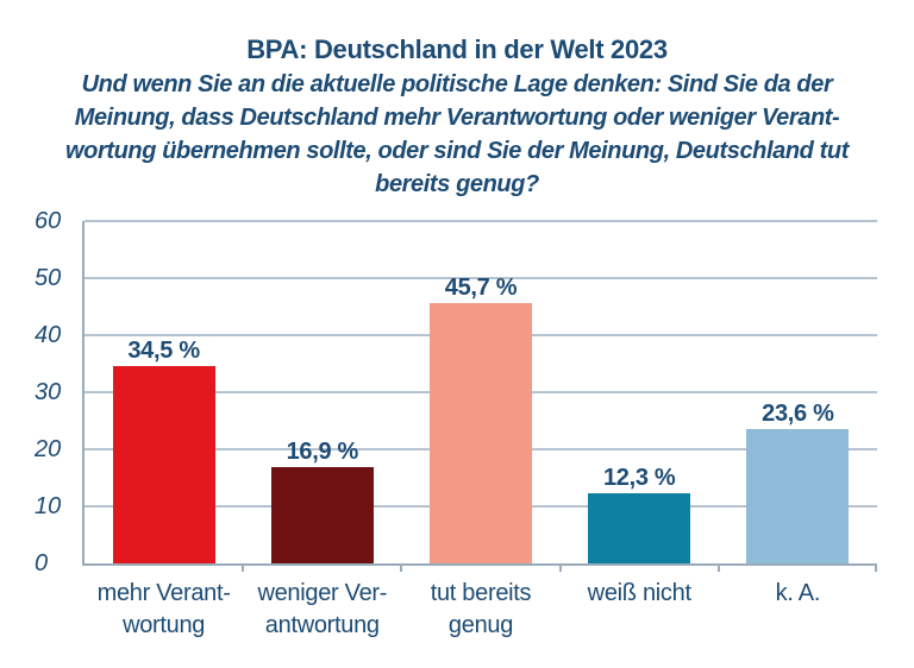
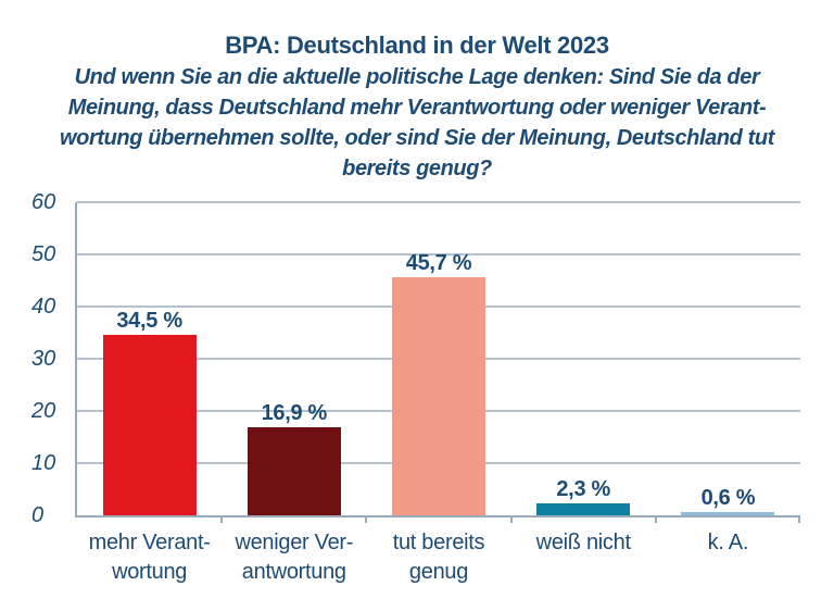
weiß nicht: 12,3 -> 2,3
k. A.: 23,6 -> 0,6
